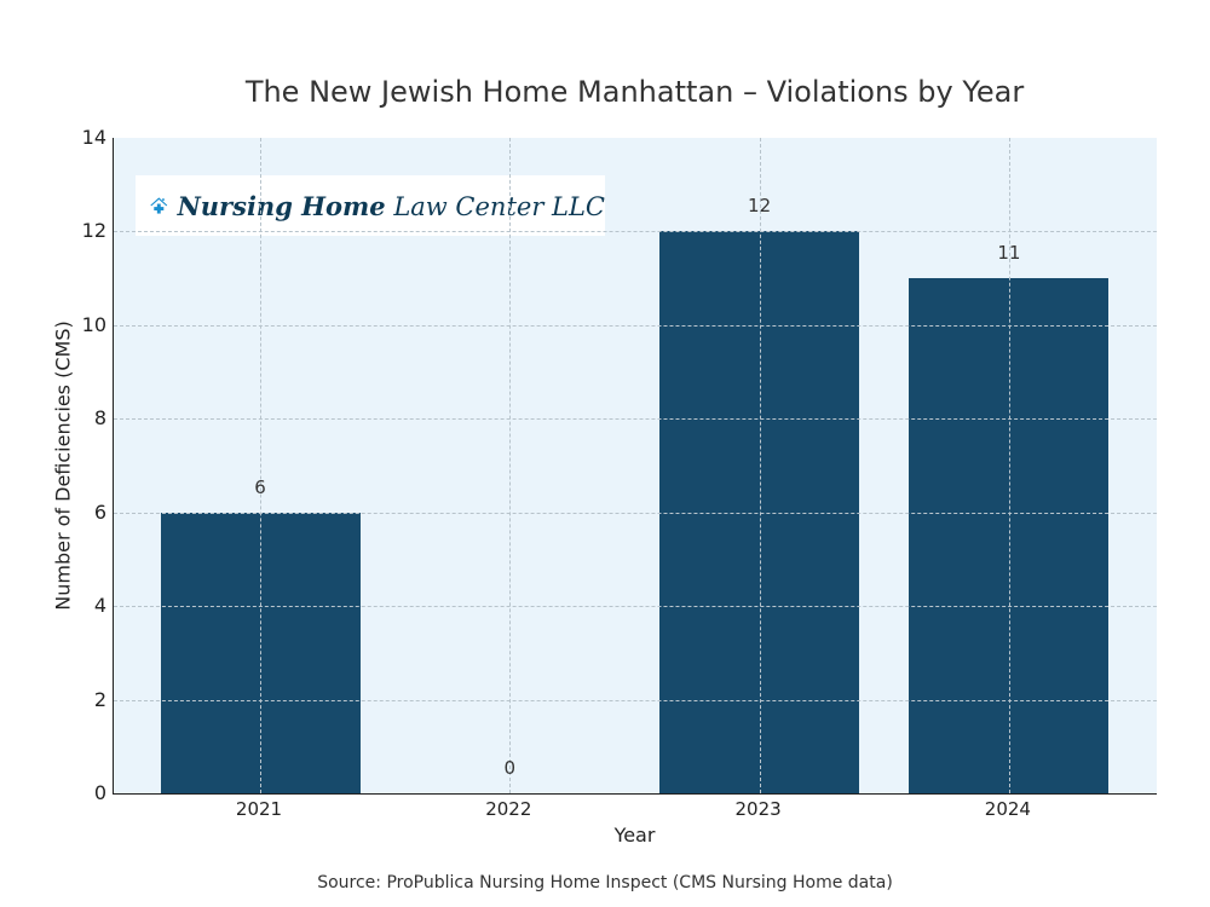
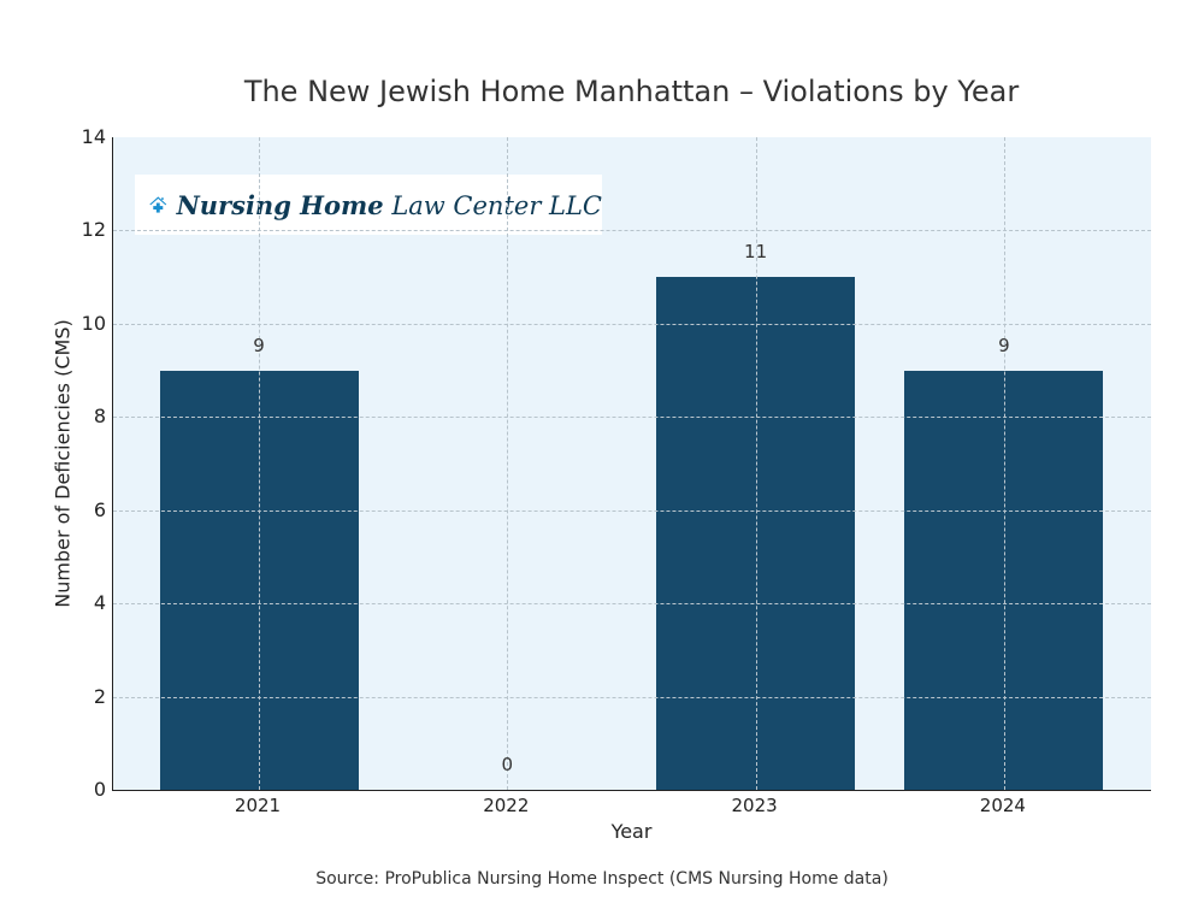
2021: 6 -> 9
2023: 12 -> 11
2024: 11 -> 9
